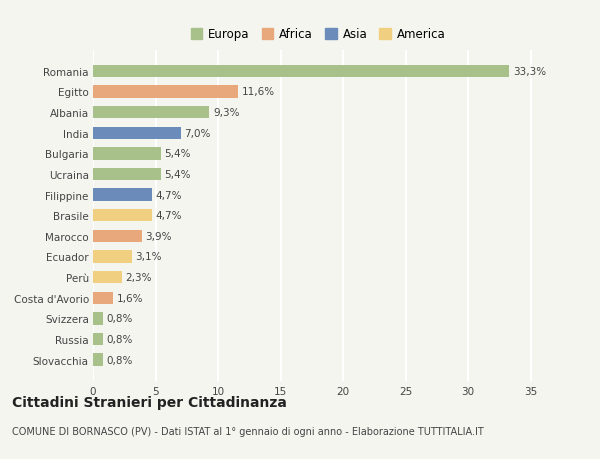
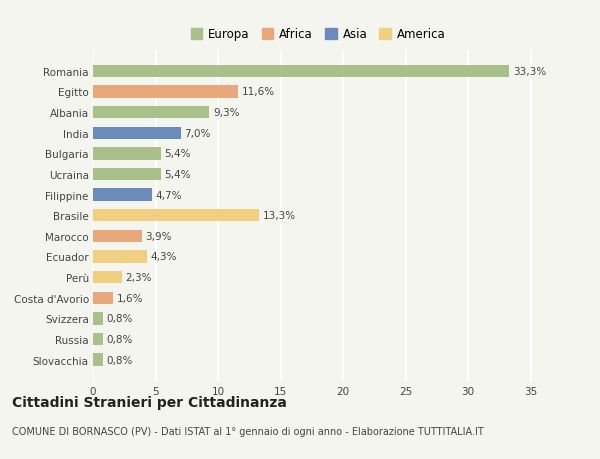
Brasile: 4,7% -> 13,3%
Ecuador: 3,1% -> 4,3%
